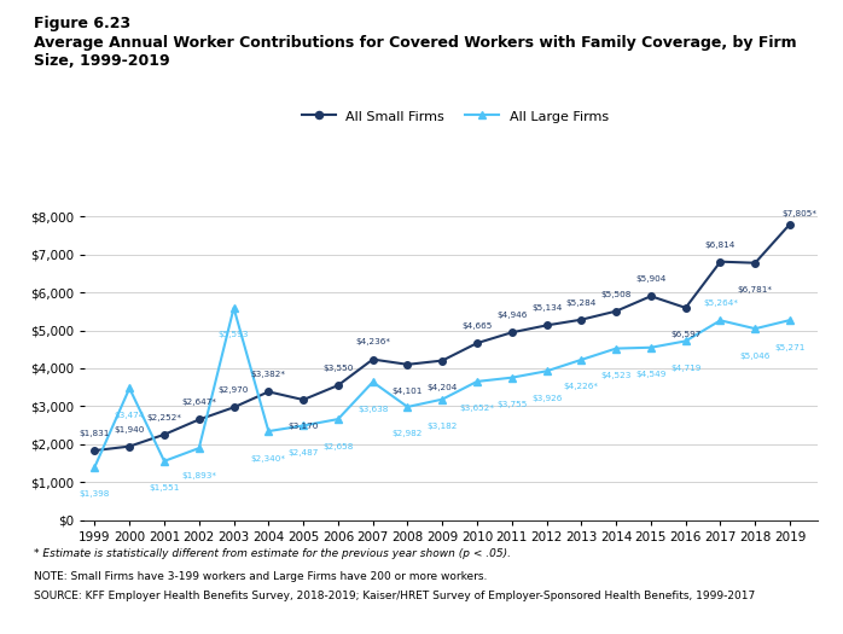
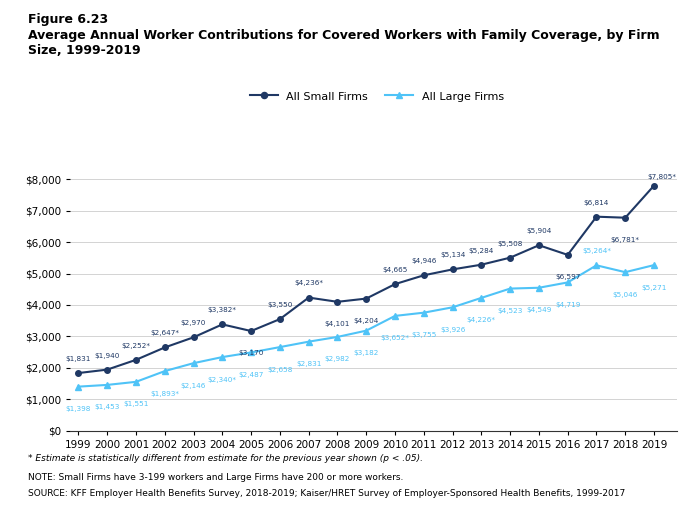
All Large Firms/2000: $3,474 -> $1,453
All Large Firms/2003: $5,593 -> $2,146
All Large Firms/2007: $3,638 -> $2,831
